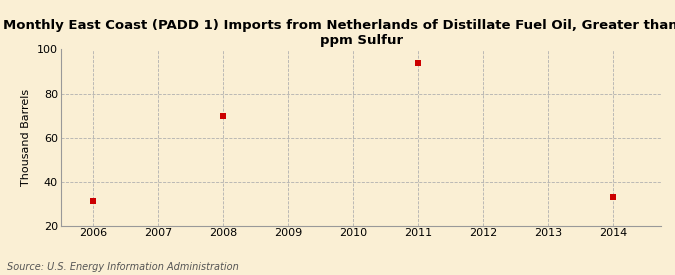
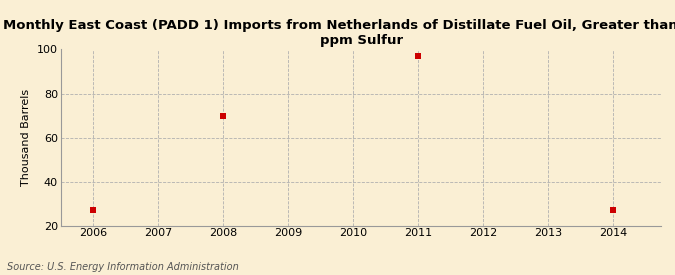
2006: 31 -> 27
2011: 94 -> 97
2014: 33 -> 27
